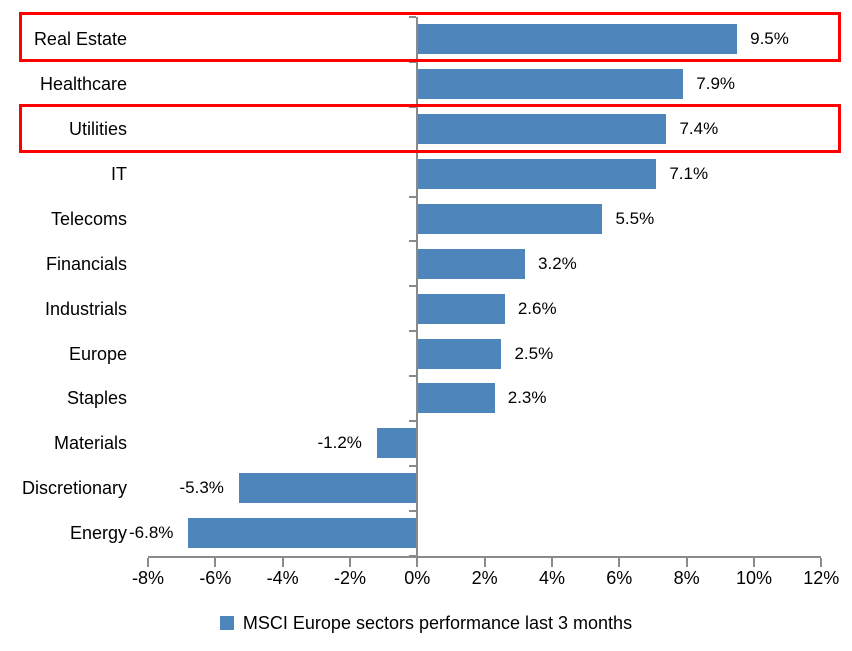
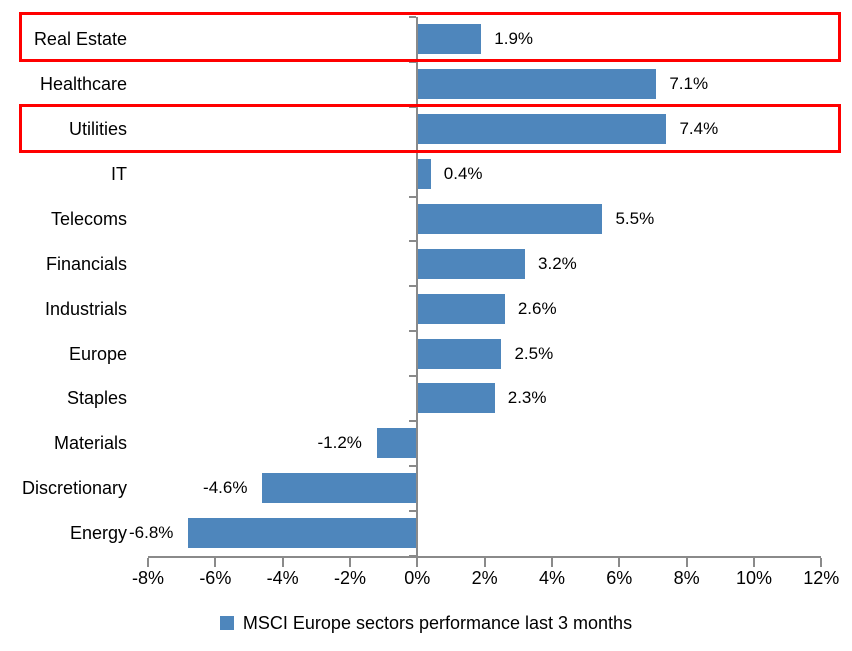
Real Estate: 9.5% -> 1.9%
Healthcare: 7.9% -> 7.1%
IT: 7.1% -> 0.4%
Discretionary: -5.3% -> -4.6%
